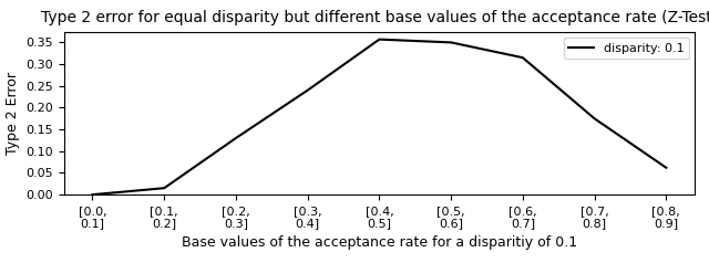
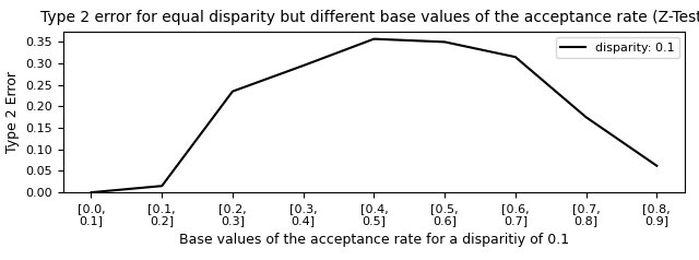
[0.2, 0.3]: 0.130 -> 0.235
[0.3, 0.4]: 0.240 -> 0.295
